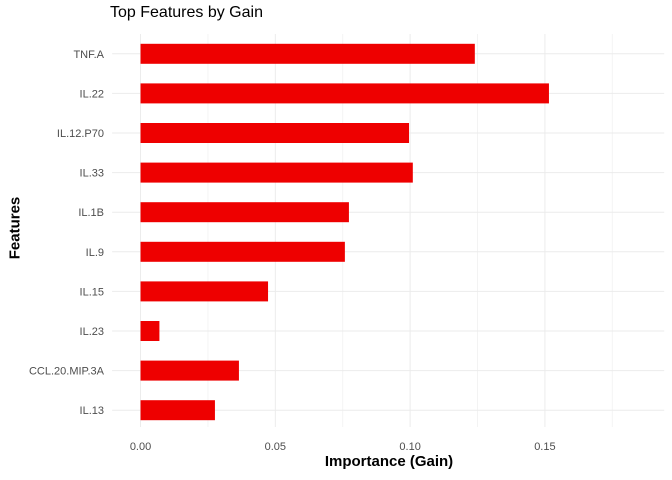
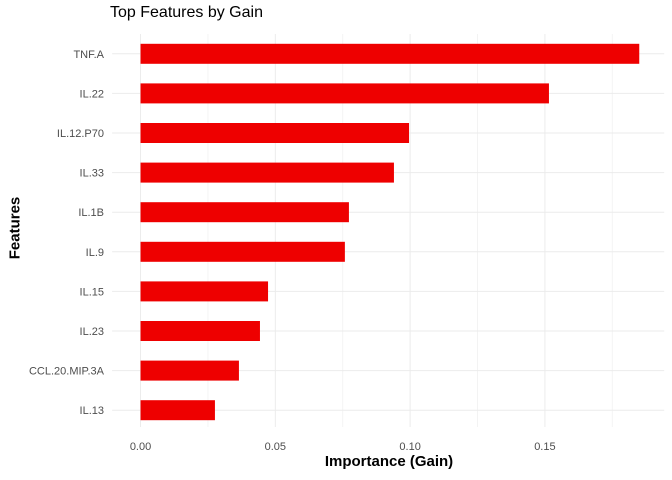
TNF.A: 0.124 -> 0.185
IL.33: 0.101 -> 0.094
IL.23: 0.007 -> 0.044
